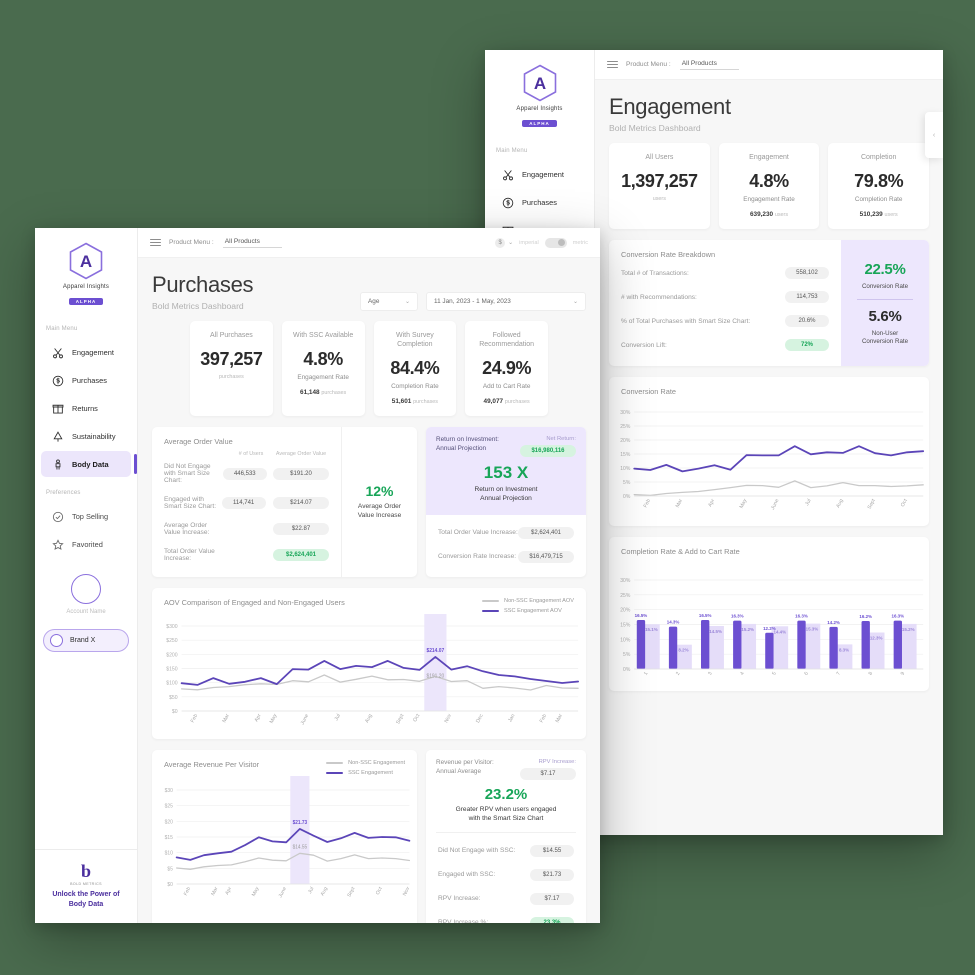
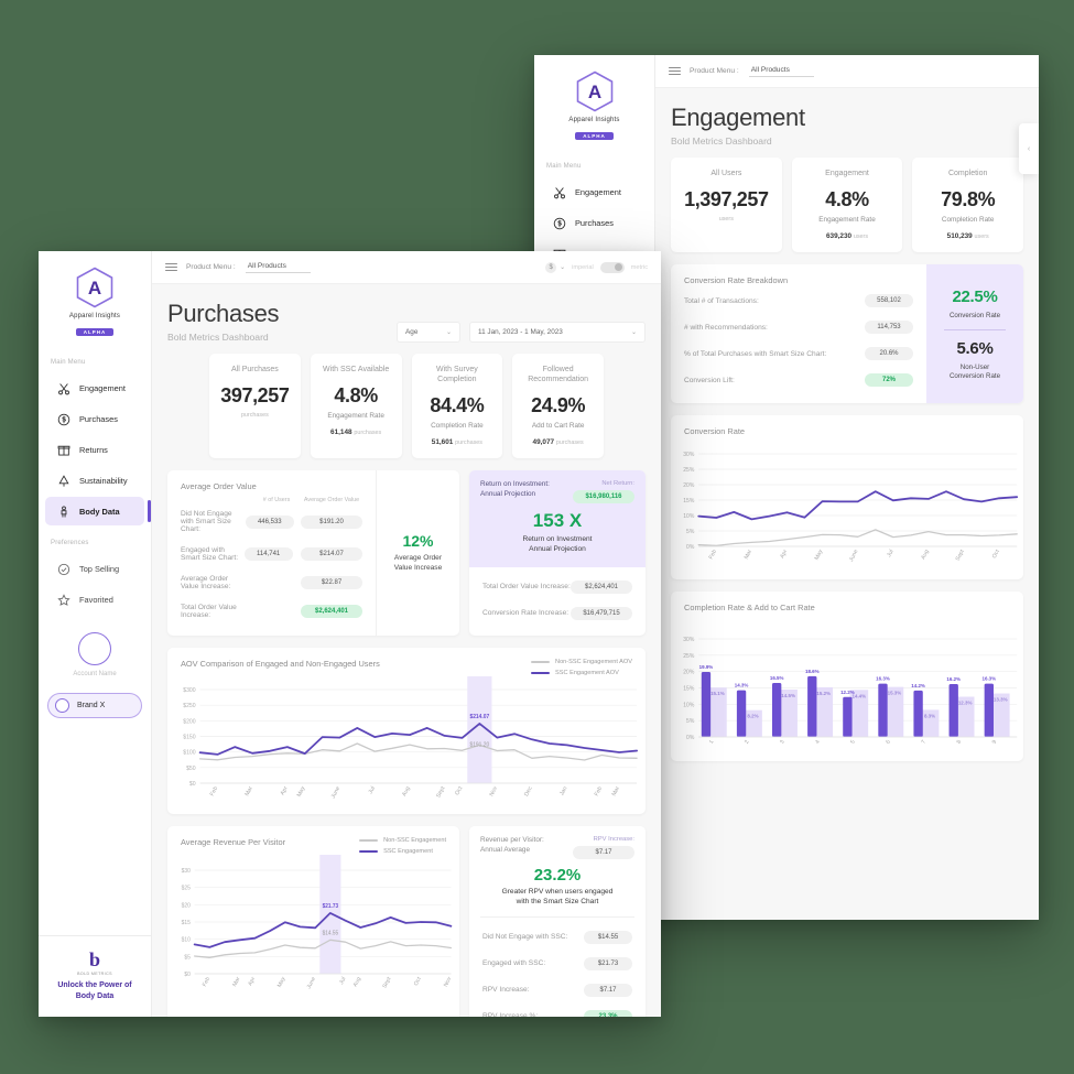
Completion Rate & Add to Cart Rate/Completion Rate/1: 16.5% -> 19.9%
Completion Rate & Add to Cart Rate/Completion Rate/4: 16.3% -> 18.6%
Completion Rate & Add to Cart Rate/Add to Cart Rate/9: 15.2% -> 13.3%
